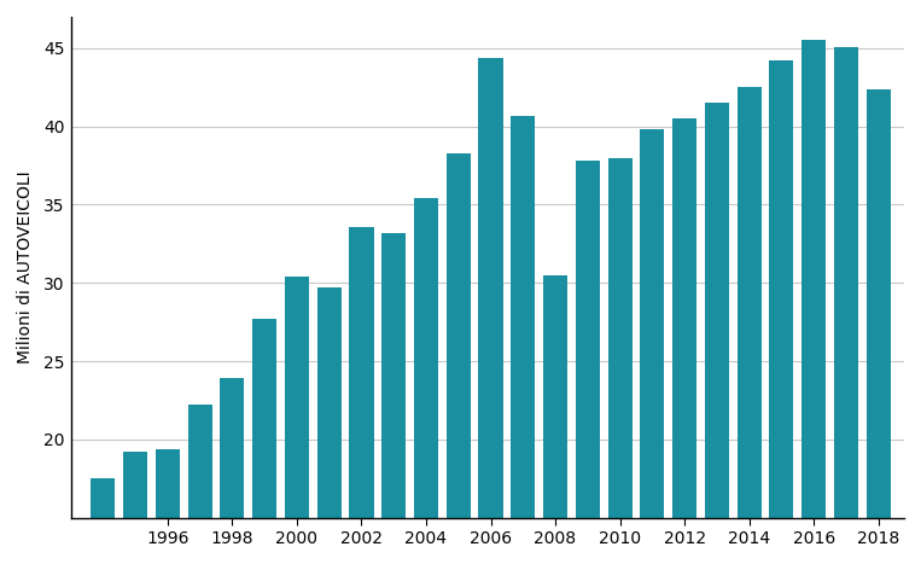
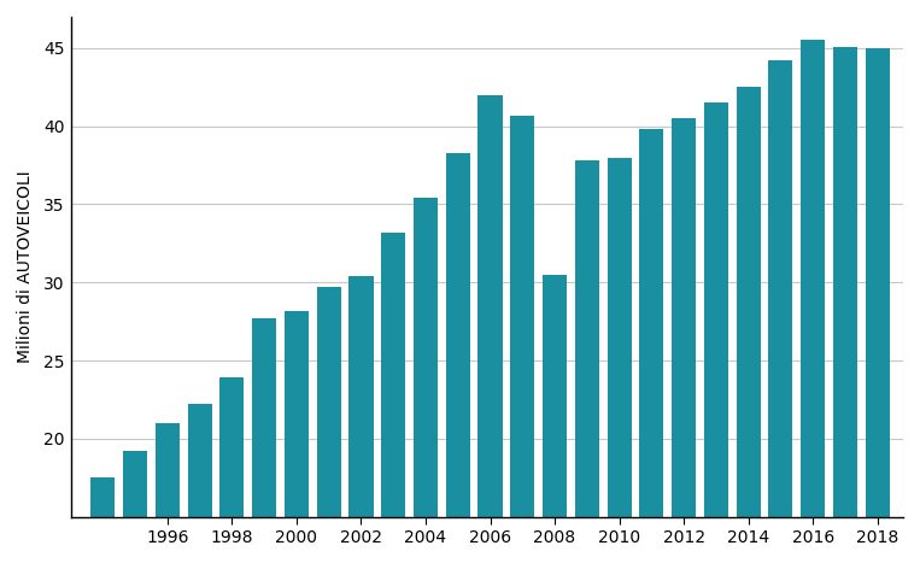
1996: 19.4 -> 21.0
2000: 30.4 -> 28.2
2002: 33.6 -> 30.4
2006: 44.4 -> 42.0
2018: 42.4 -> 45.0
